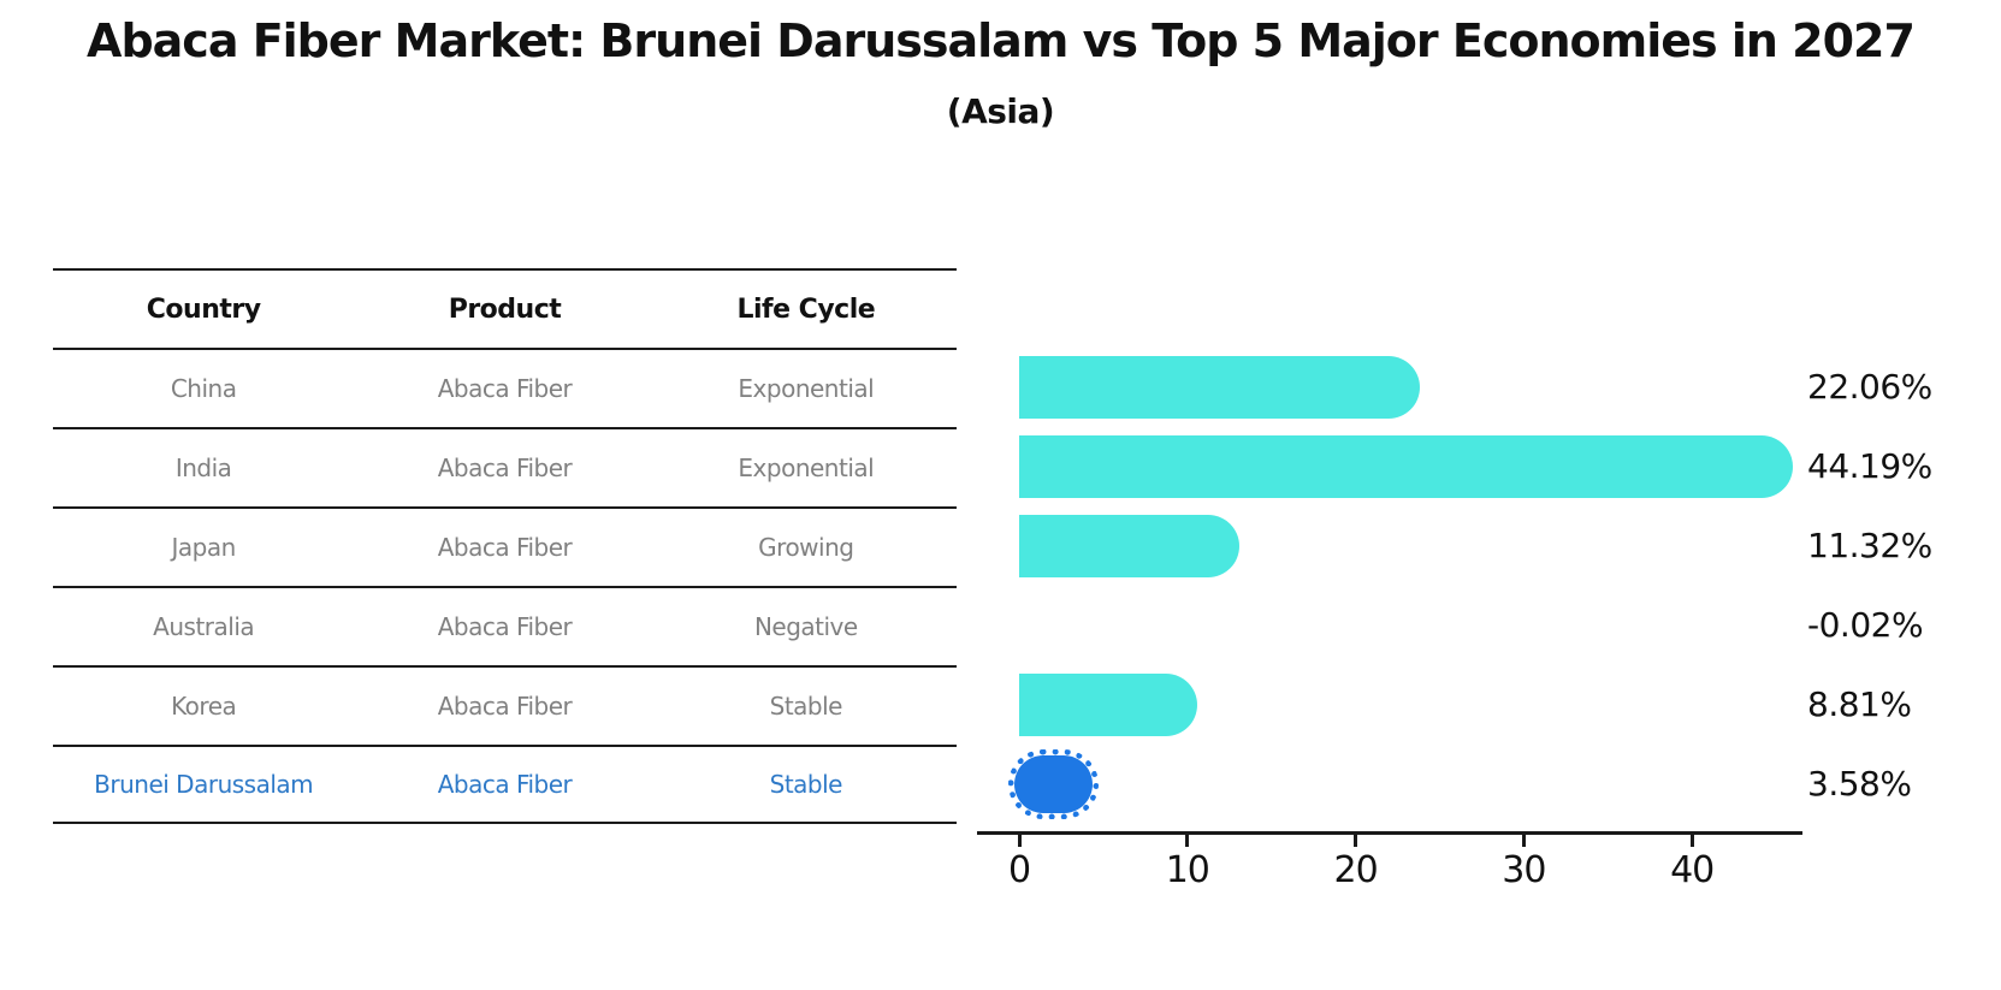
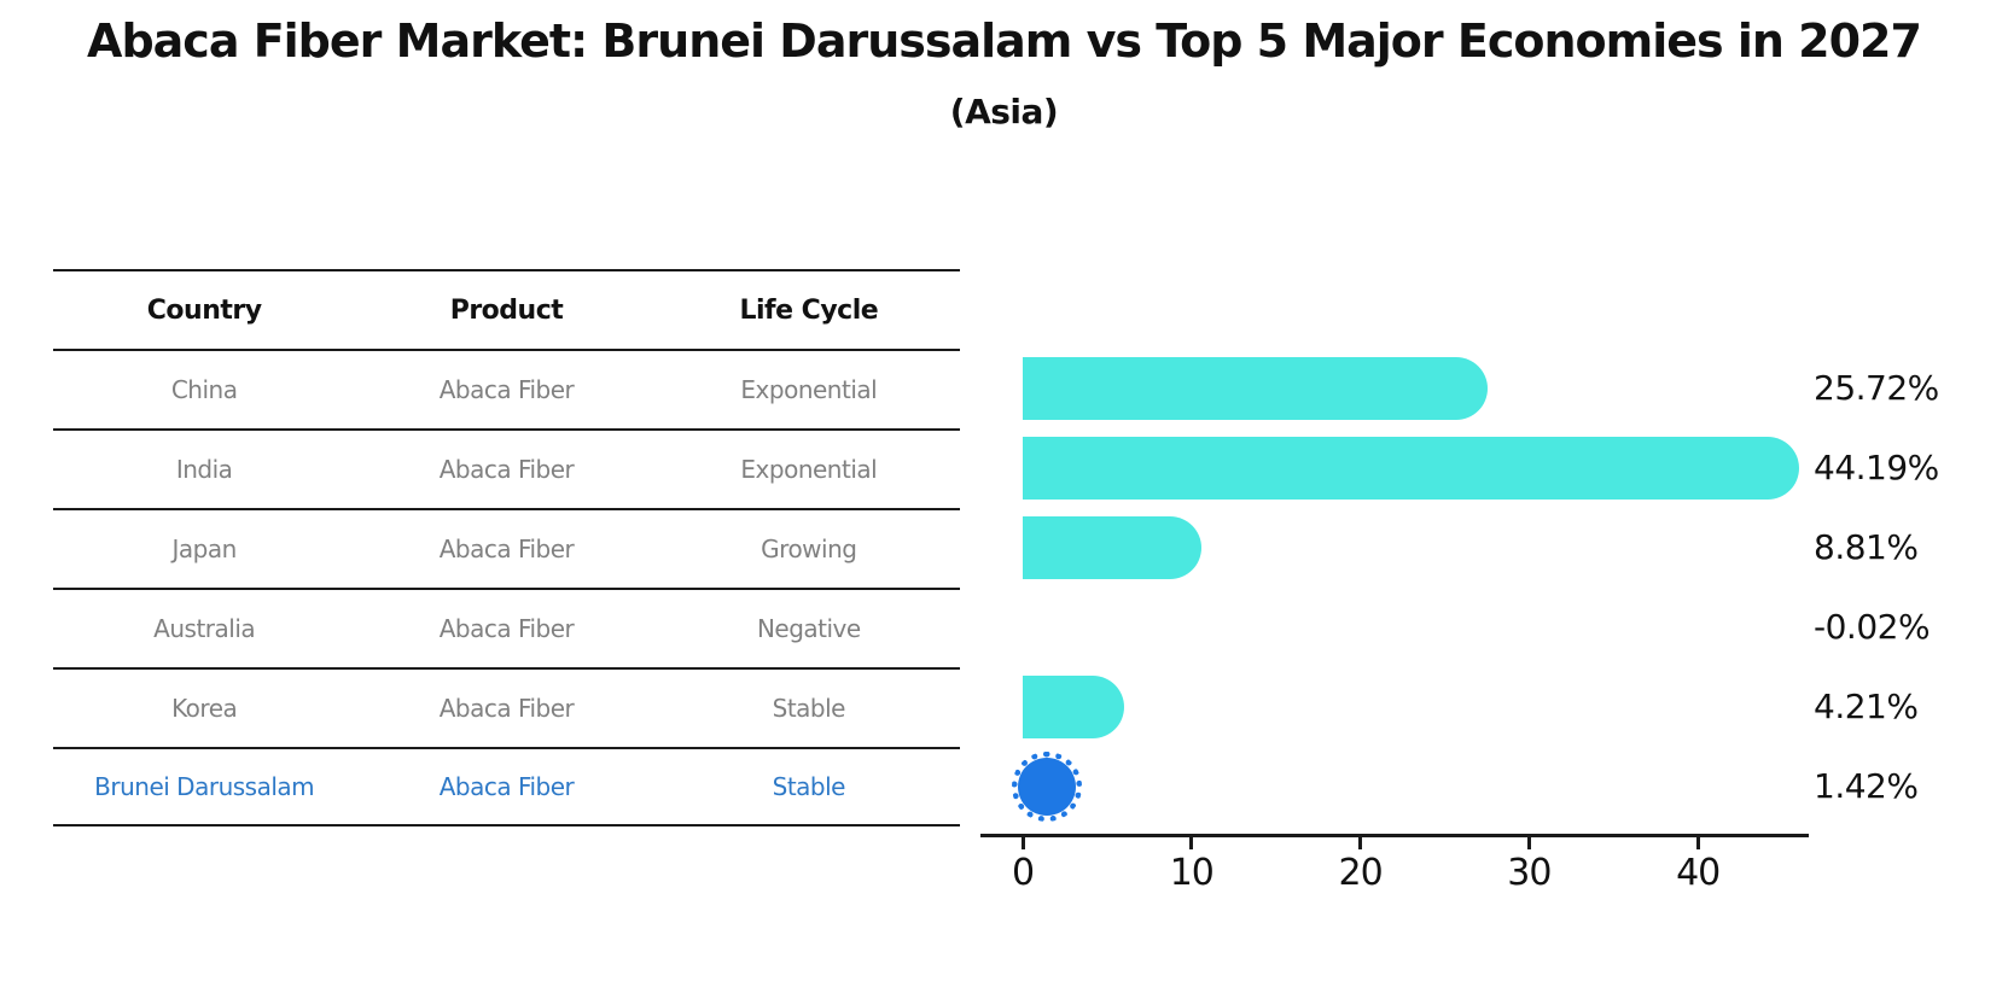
China: 22.06% -> 25.72%
Japan: 11.32% -> 8.81%
Korea: 8.81% -> 4.21%
Brunei Darussalam: 3.58% -> 1.42%
